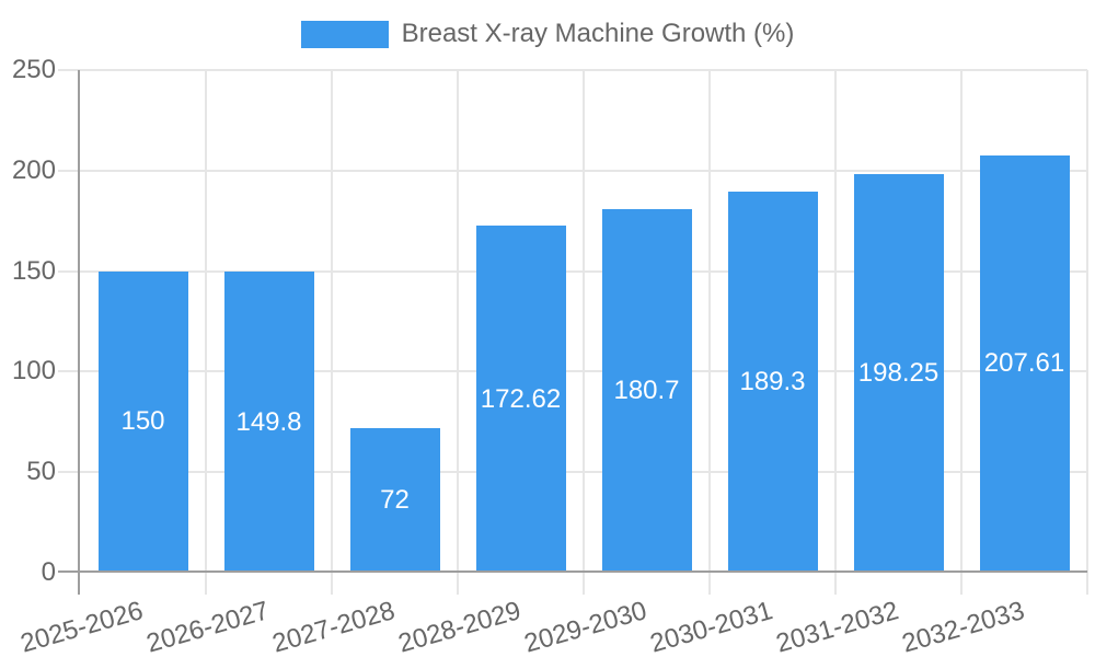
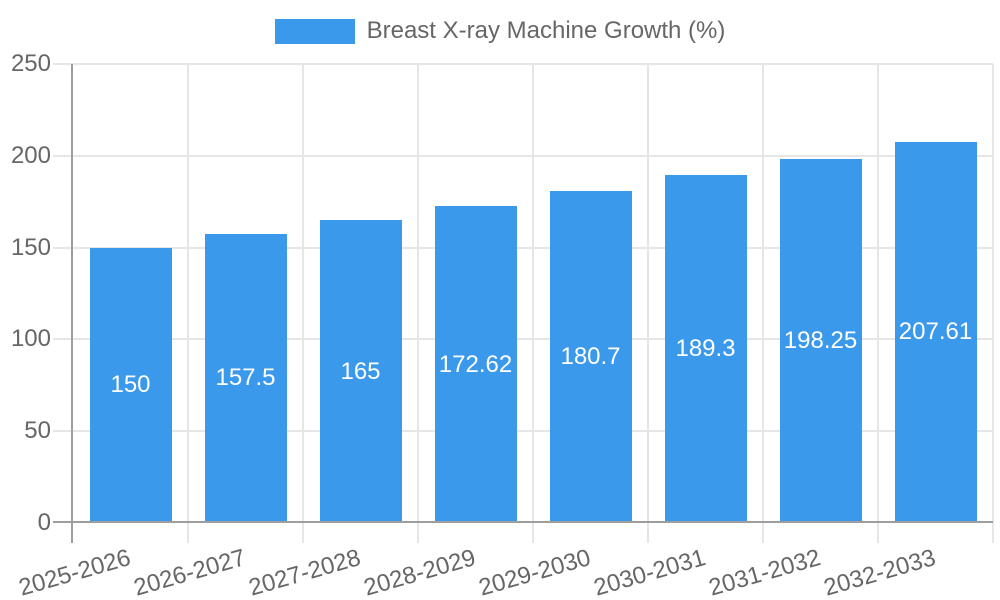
2026-2027: 149.8 -> 157.5
2027-2028: 72 -> 165
